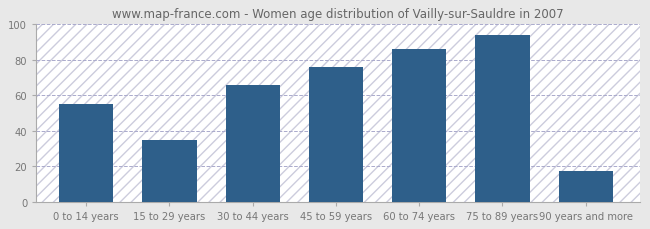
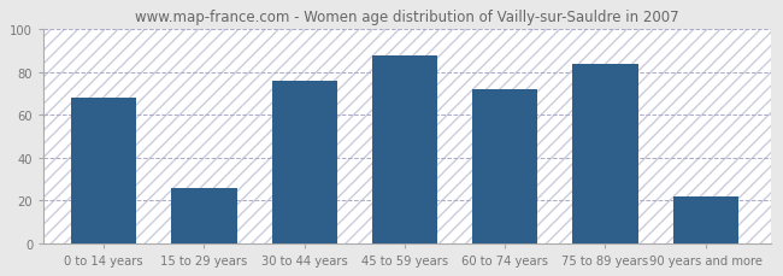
0 to 14 years: 55 -> 68
15 to 29 years: 35 -> 26
30 to 44 years: 66 -> 76
45 to 59 years: 76 -> 88
60 to 74 years: 86 -> 72
75 to 89 years: 94 -> 84
90 years and more: 17 -> 22
